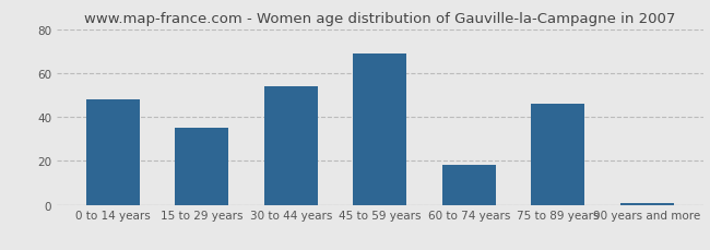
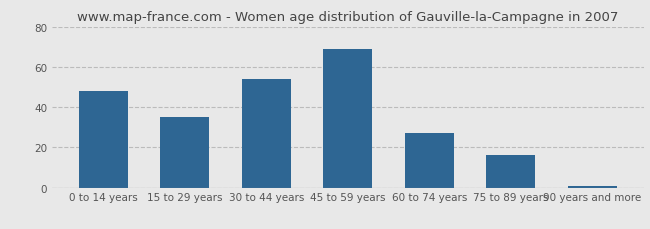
60 to 74 years: 18 -> 27
75 to 89 years: 46 -> 16
